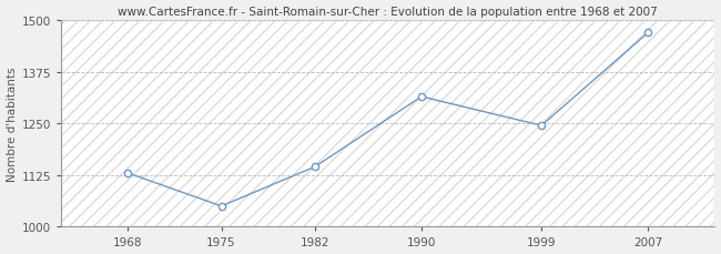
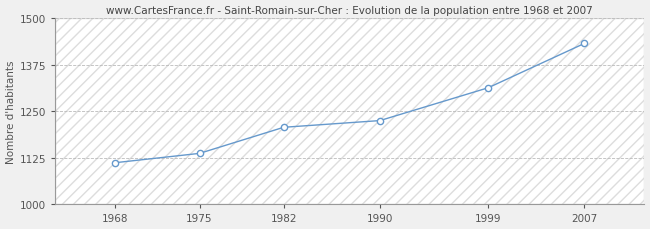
1968: 1130 -> 1112
1975: 1050 -> 1137
1982: 1145 -> 1207
1990: 1315 -> 1225
1999: 1245 -> 1313
2007: 1470 -> 1432
